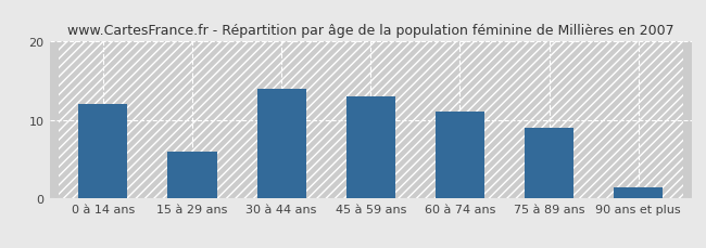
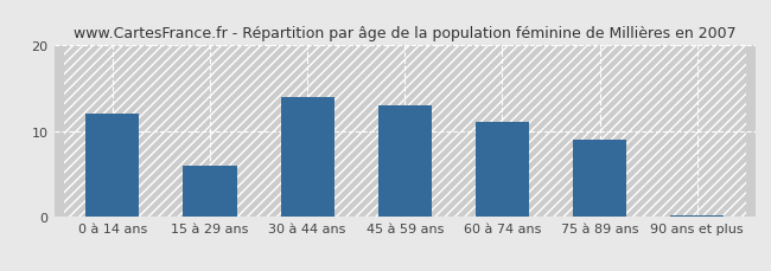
90 ans et plus: 1.4 -> 0.2
